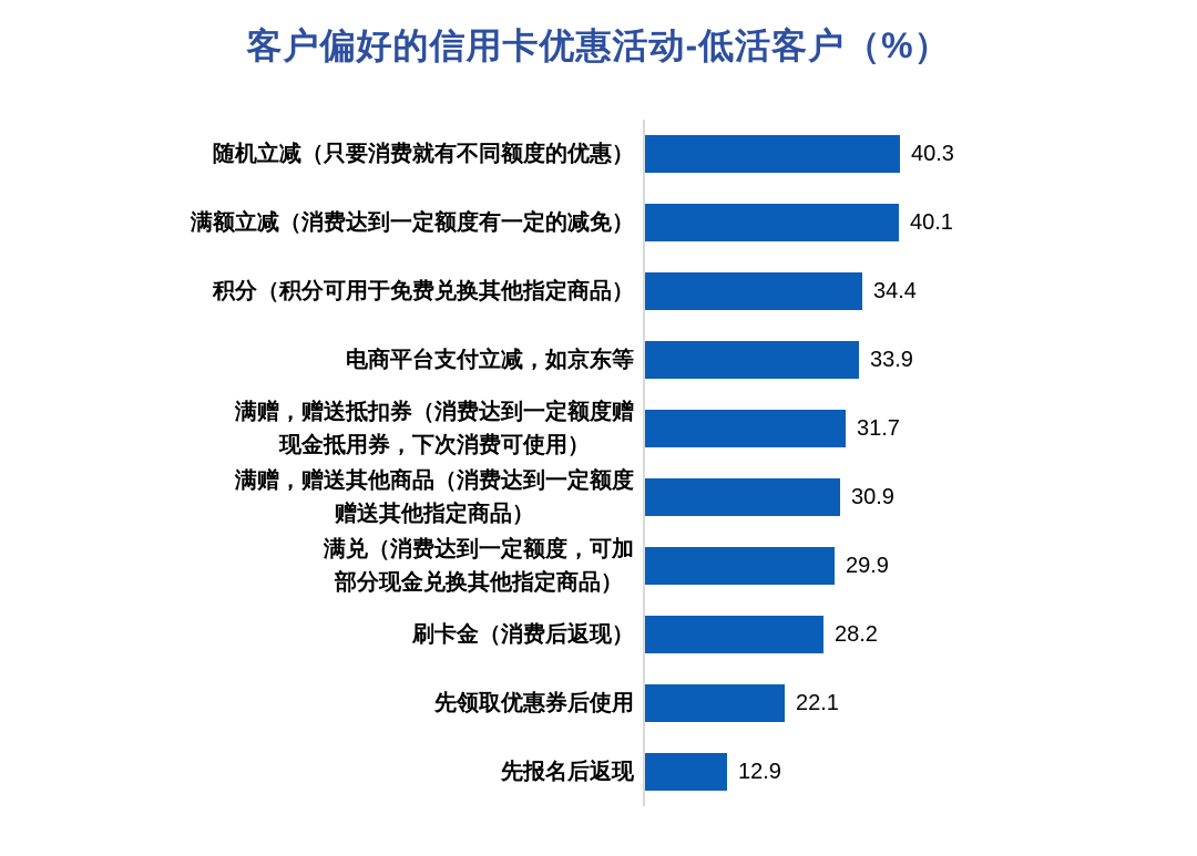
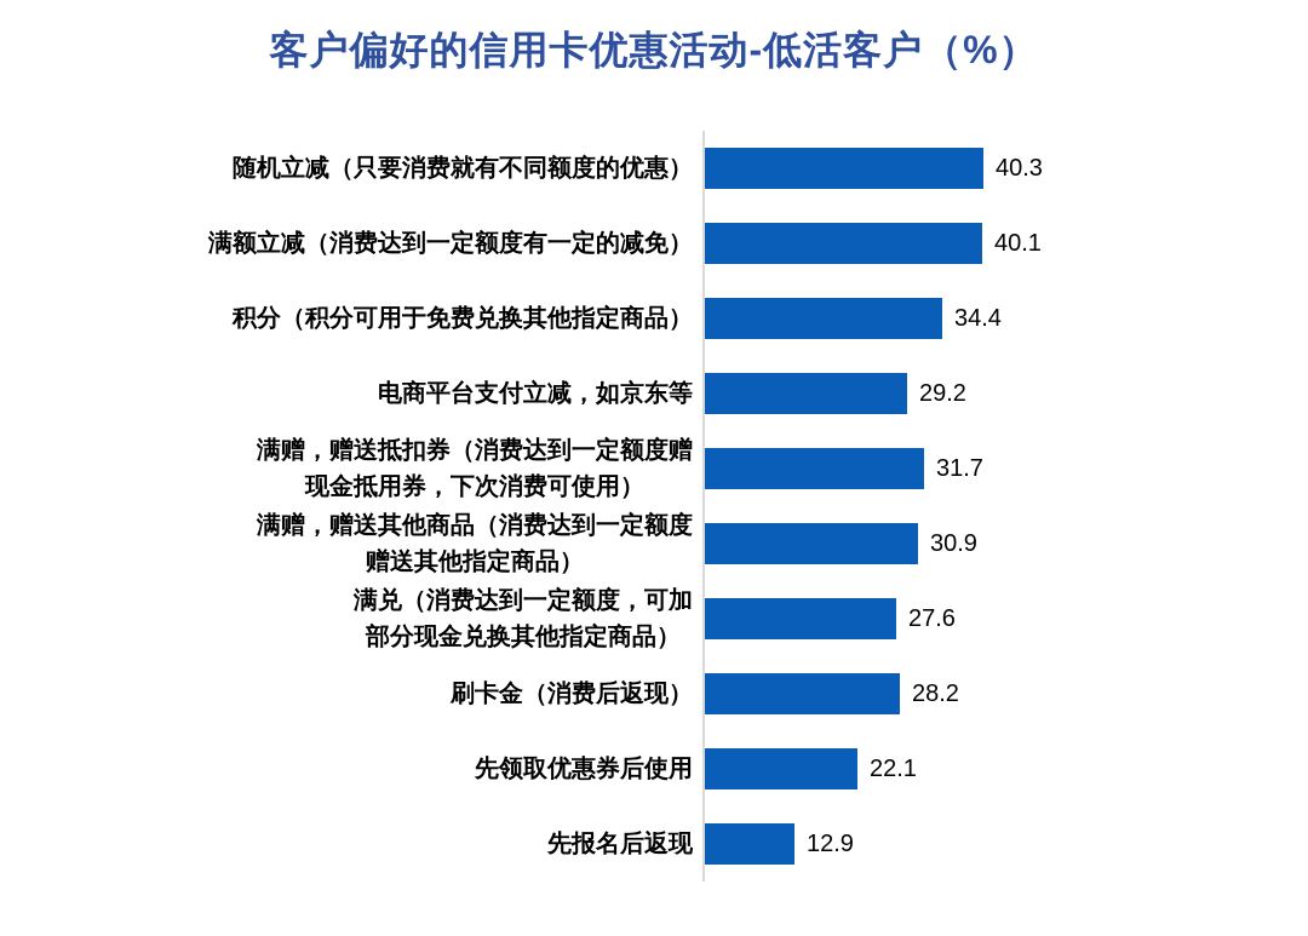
电商平台支付立减，如京东等: 33.9 -> 29.2
满兑（消费达到一定额度，可加 部分现金兑换其他指定商品）: 29.9 -> 27.6
